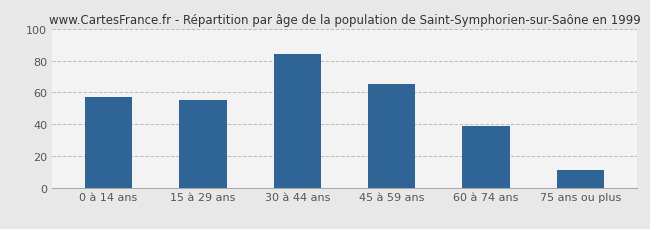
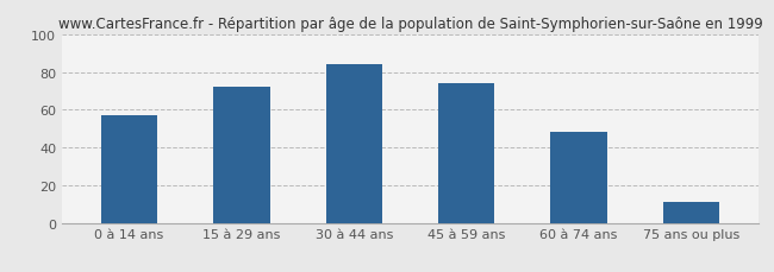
15 à 29 ans: 55 -> 72
45 à 59 ans: 65 -> 74
60 à 74 ans: 39 -> 48
